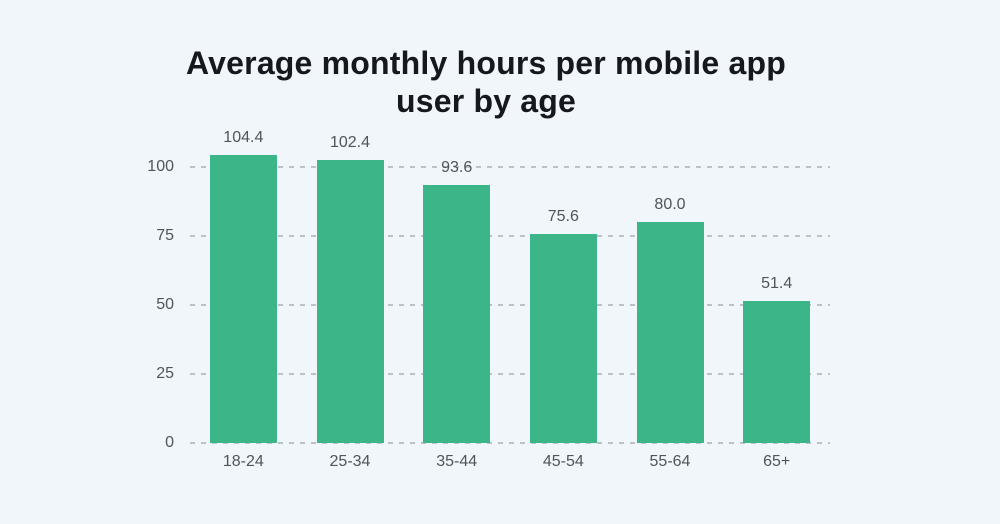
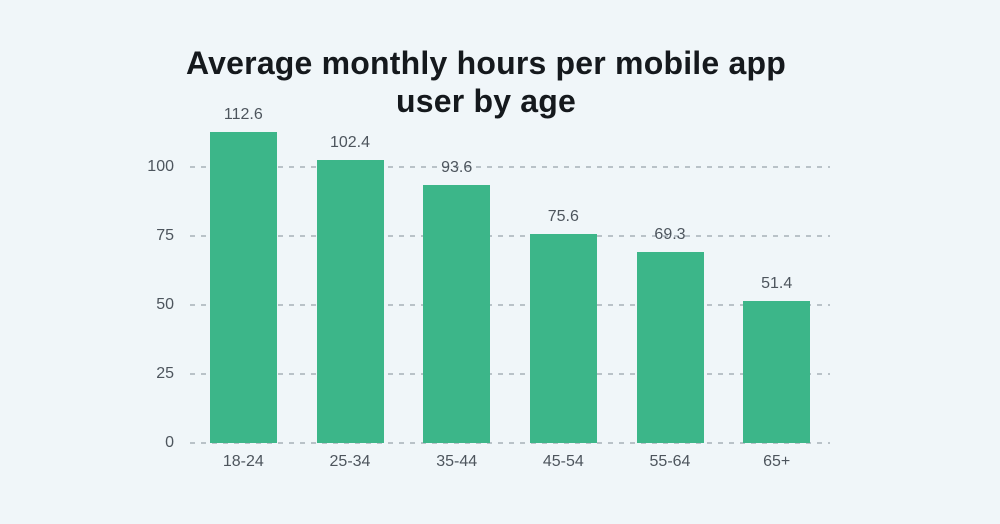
18-24: 104.4 -> 112.6
55-64: 80.0 -> 69.3
